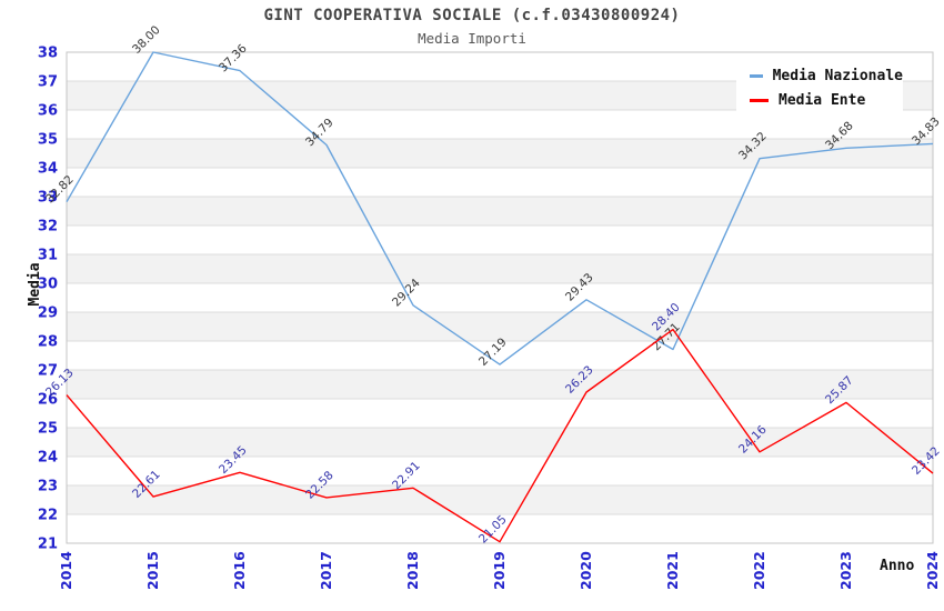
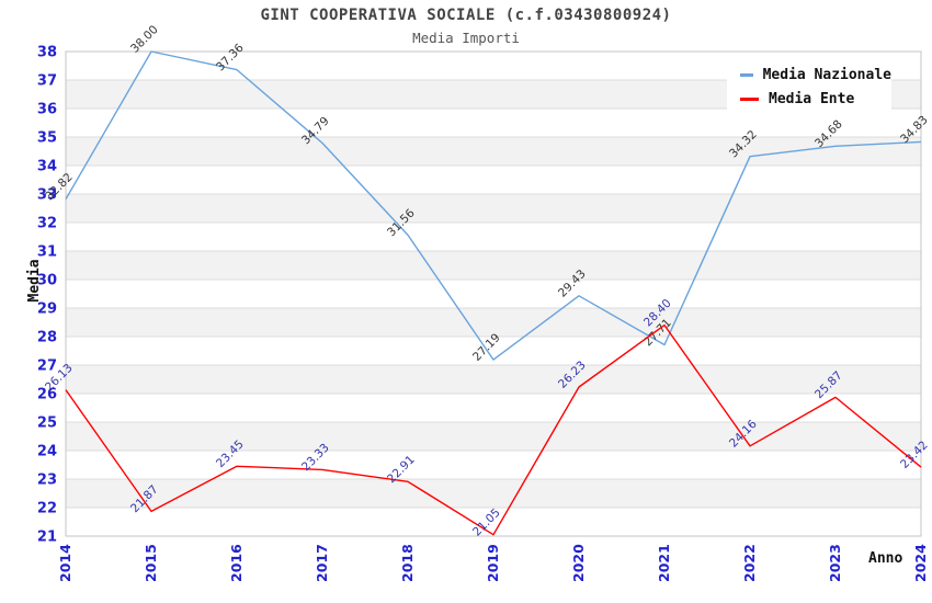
Media Ente/2015: 22.61 -> 21.87
Media Ente/2017: 22.58 -> 23.33
Media Nazionale/2018: 29.24 -> 31.56
